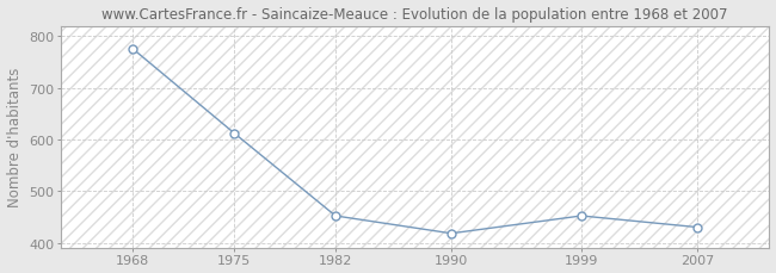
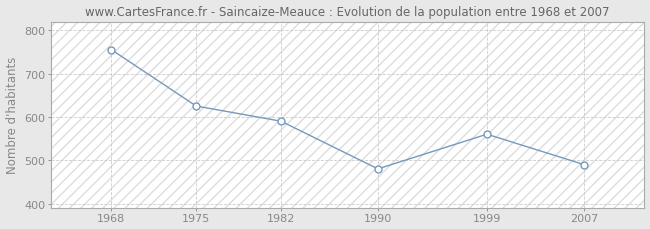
1968: 775 -> 755
1975: 612 -> 625
1982: 452 -> 590
1990: 418 -> 480
1999: 452 -> 560
2007: 430 -> 490
